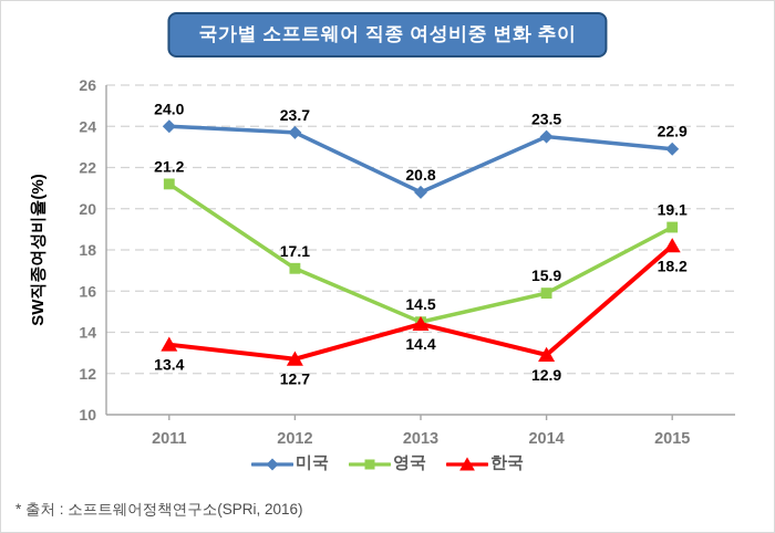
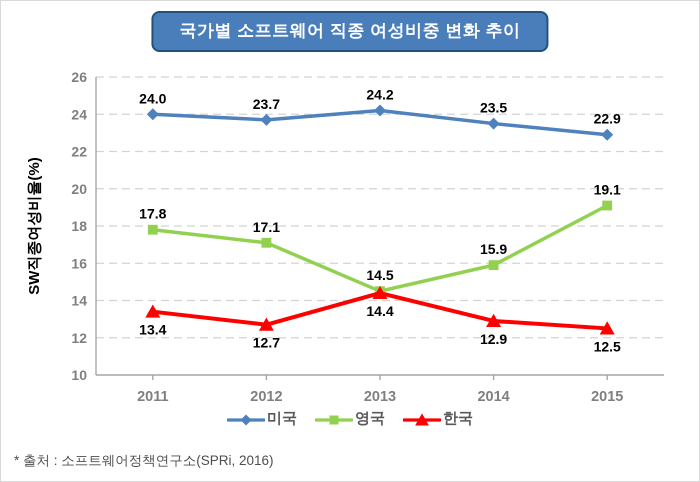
영국/2011: 21.2 -> 17.8
미국/2013: 20.8 -> 24.2
한국/2015: 18.2 -> 12.5
